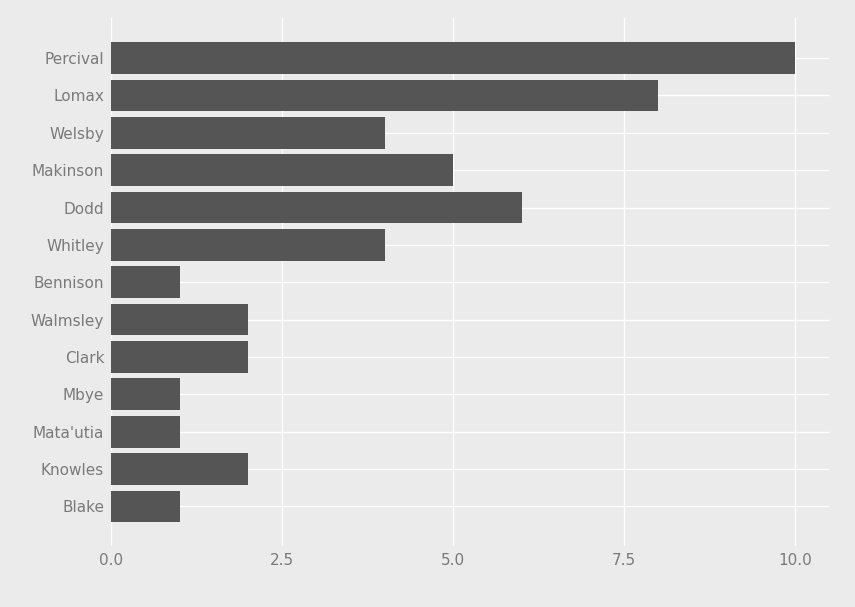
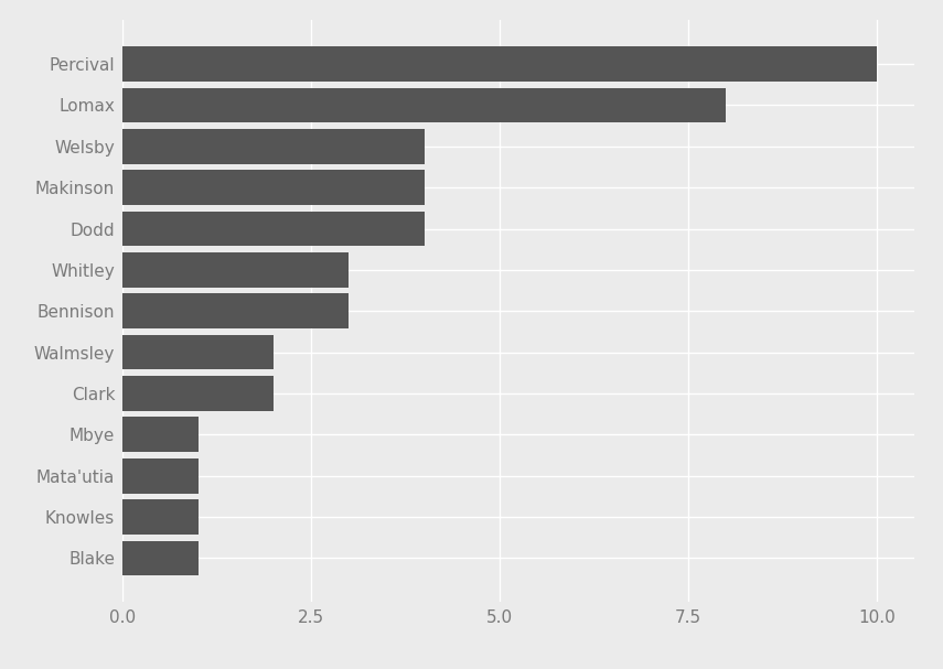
Makinson: 5 -> 4
Dodd: 6 -> 4
Whitley: 4 -> 3
Bennison: 1 -> 3
Knowles: 2 -> 1
